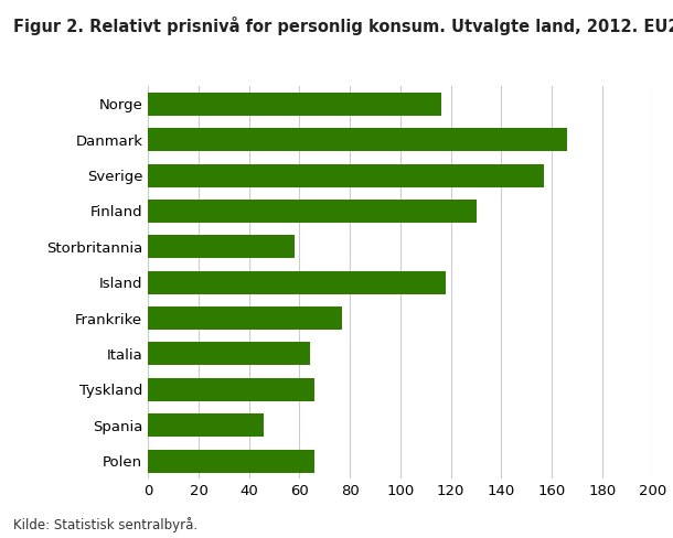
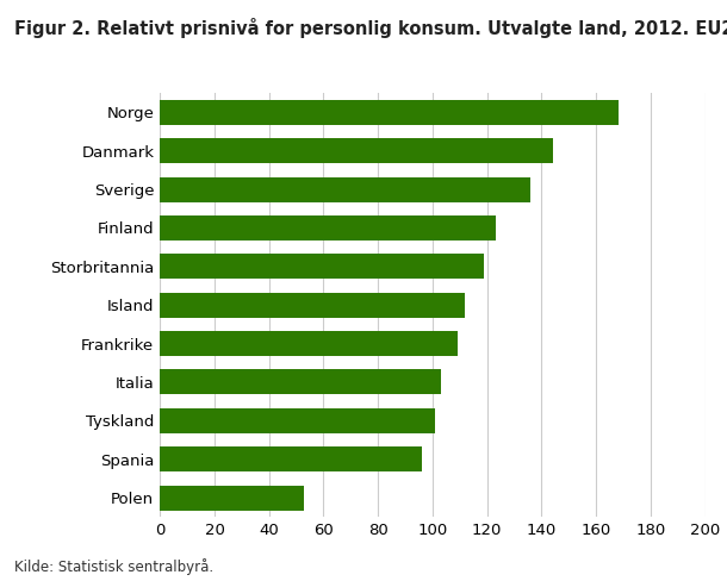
Norge: 116 -> 168
Danmark: 166 -> 144
Sverige: 157 -> 136
Finland: 130 -> 123
Storbritannia: 58 -> 119
Island: 118 -> 112
Frankrike: 77 -> 109
Italia: 64 -> 103
Tyskland: 66 -> 101
Spania: 46 -> 96
Polen: 66 -> 53
